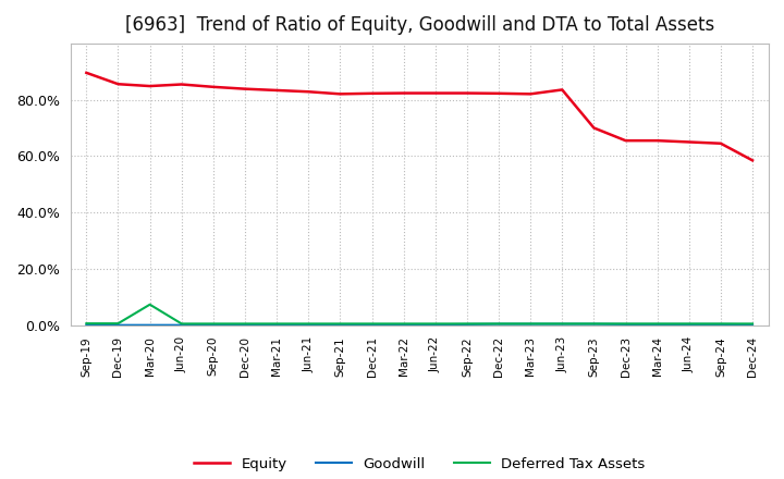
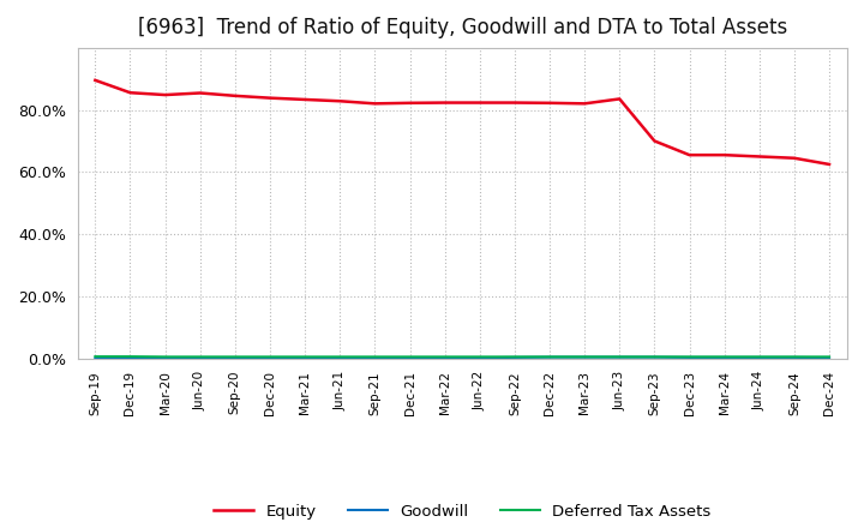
Deferred Tax Assets/Mar-20: 7.5% -> 0.7%
Equity/Dec-24: 58.5% -> 62.5%
